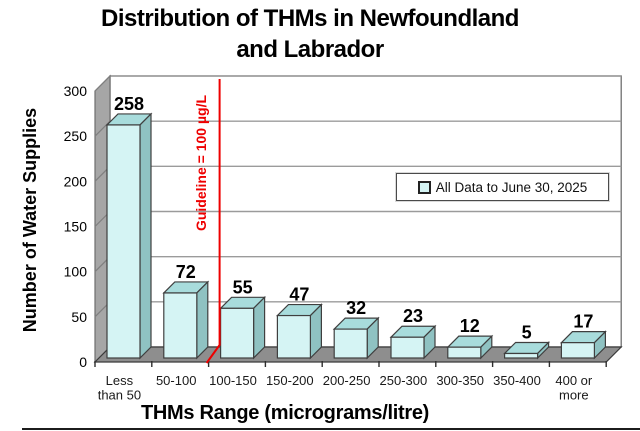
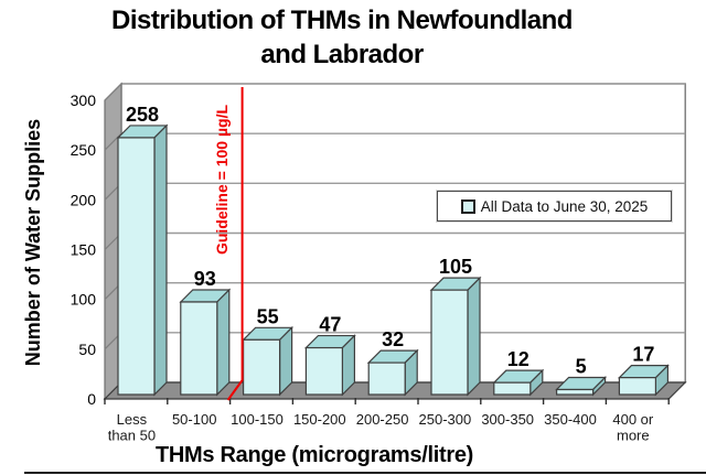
50-100: 72 -> 93
250-300: 23 -> 105
